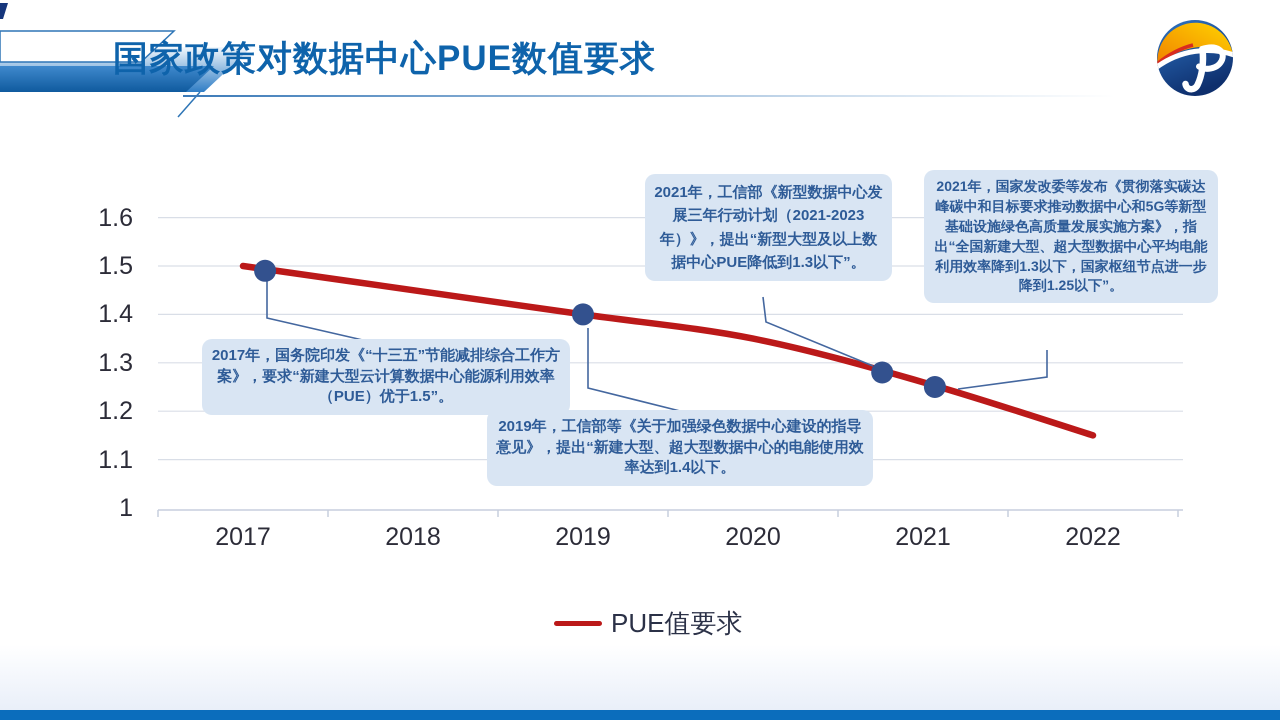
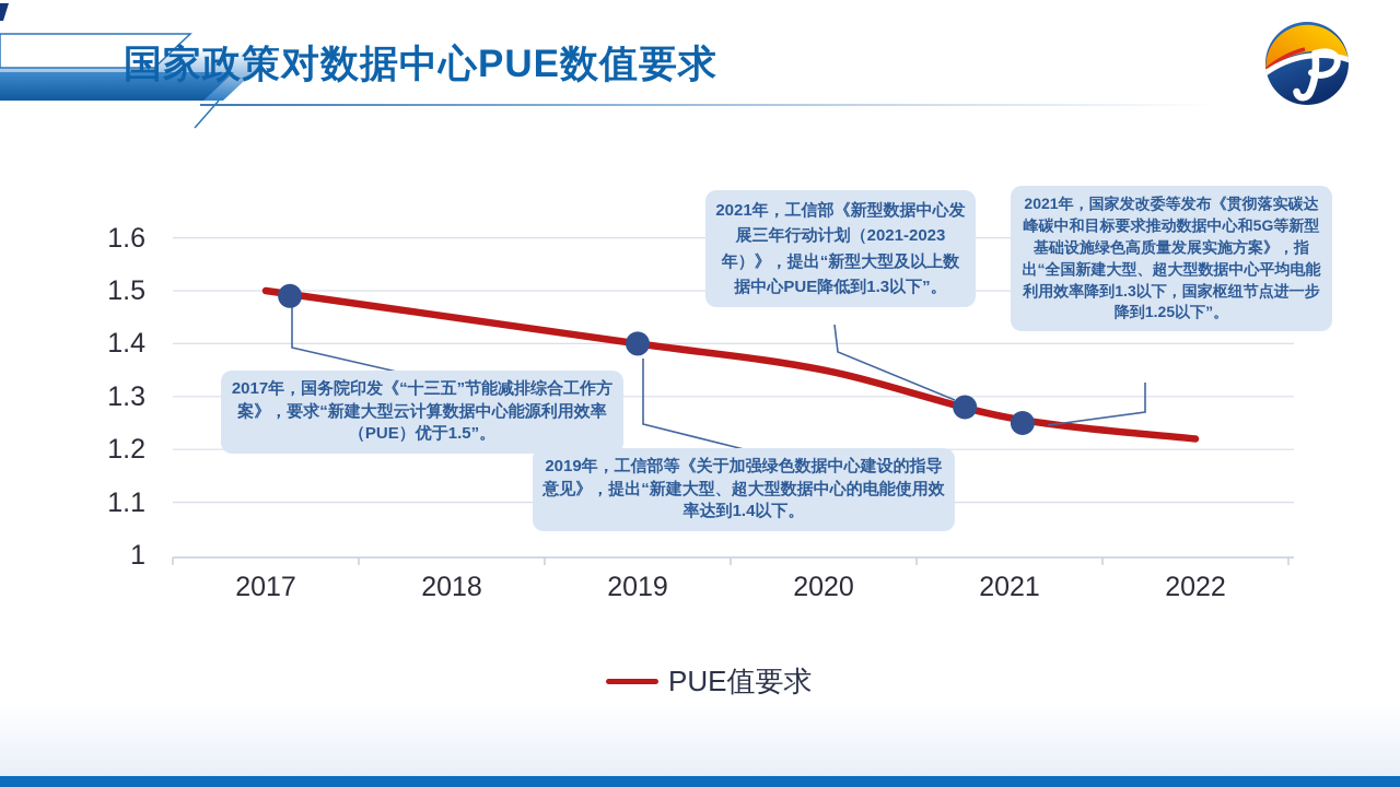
2022: 1.15 -> 1.22
